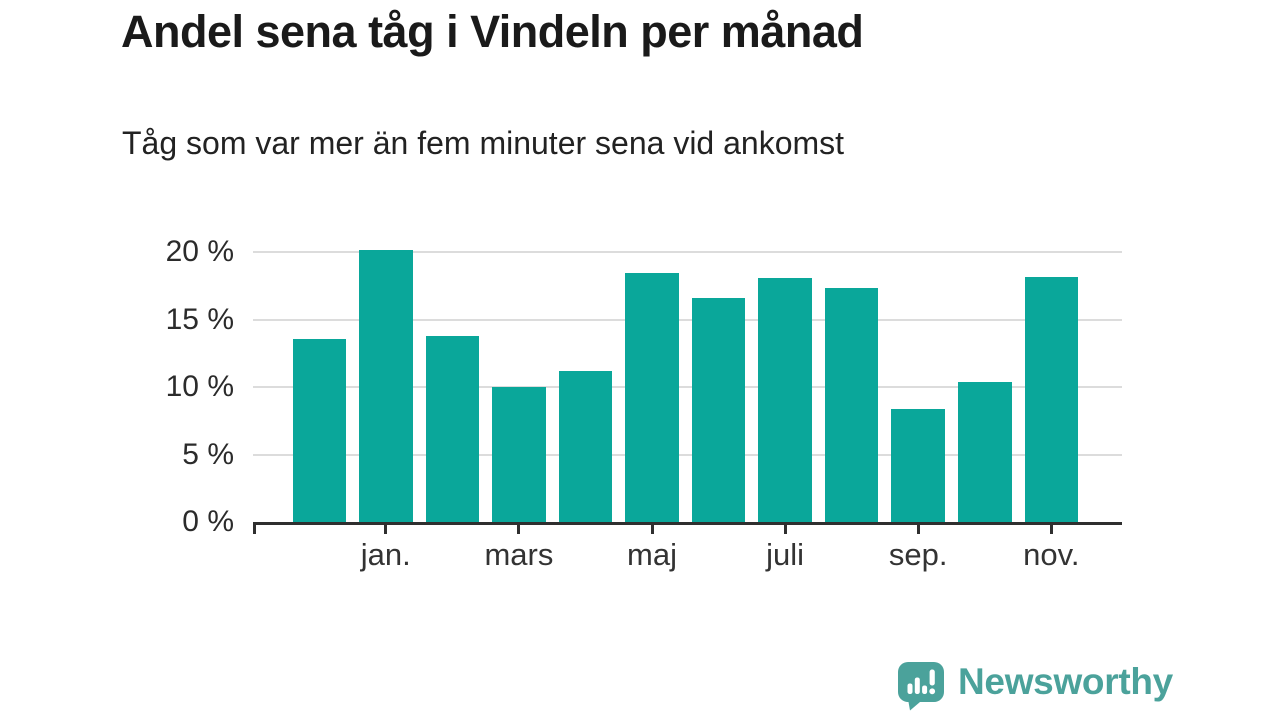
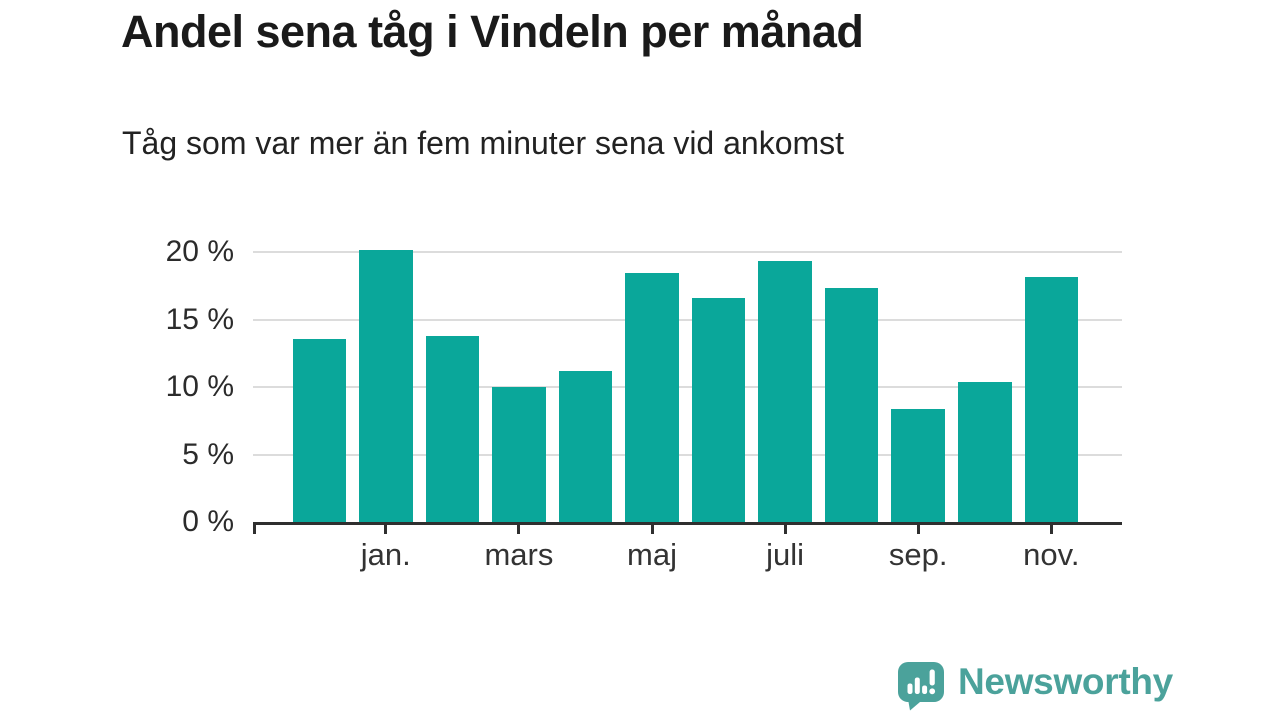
juli: 18.1% -> 19.4%
